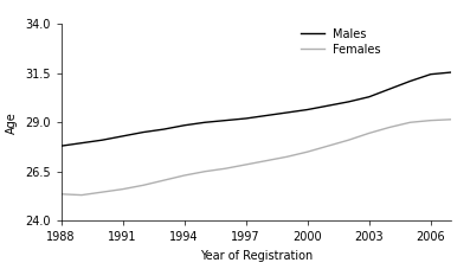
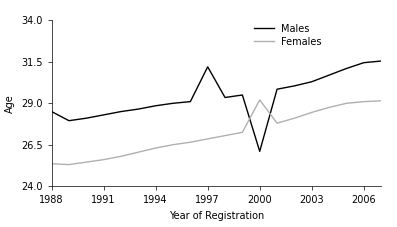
Males/1988: 27.8 -> 28.5
Males/1997: 29.2 -> 31.2
Males/2000: 29.6 -> 26.1
Females/2000: 27.5 -> 29.2
